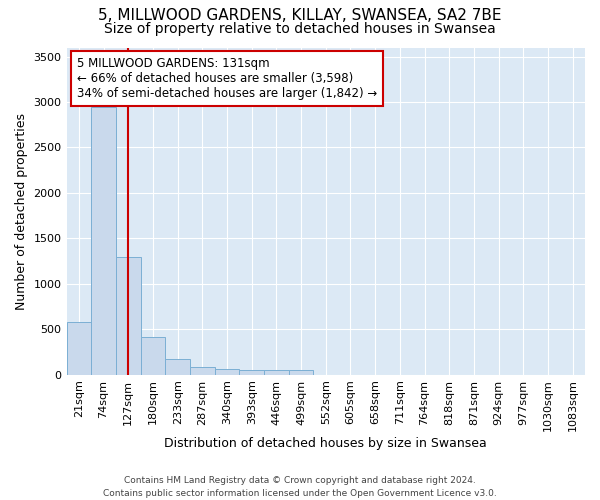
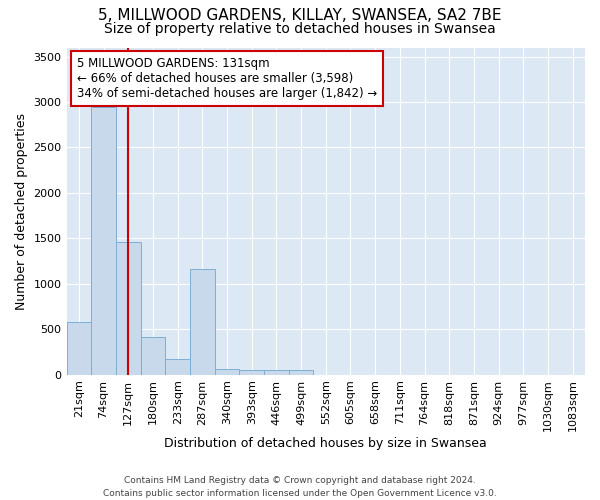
127sqm: 1300 -> 1460
287sqm: 90 -> 1160
